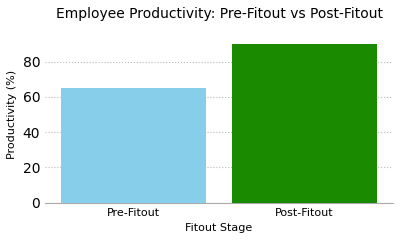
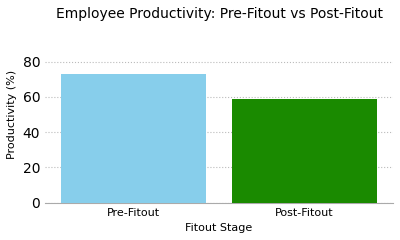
Pre-Fitout: 65 -> 73
Post-Fitout: 90 -> 59
